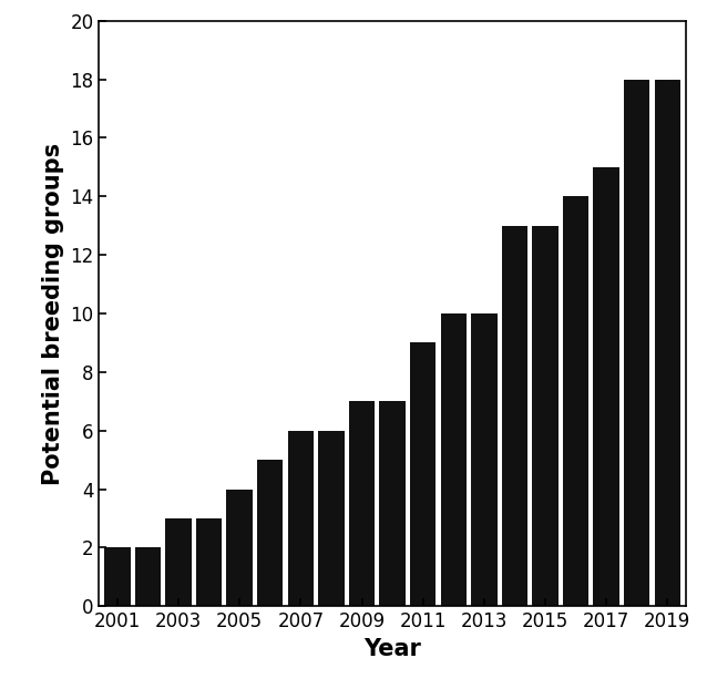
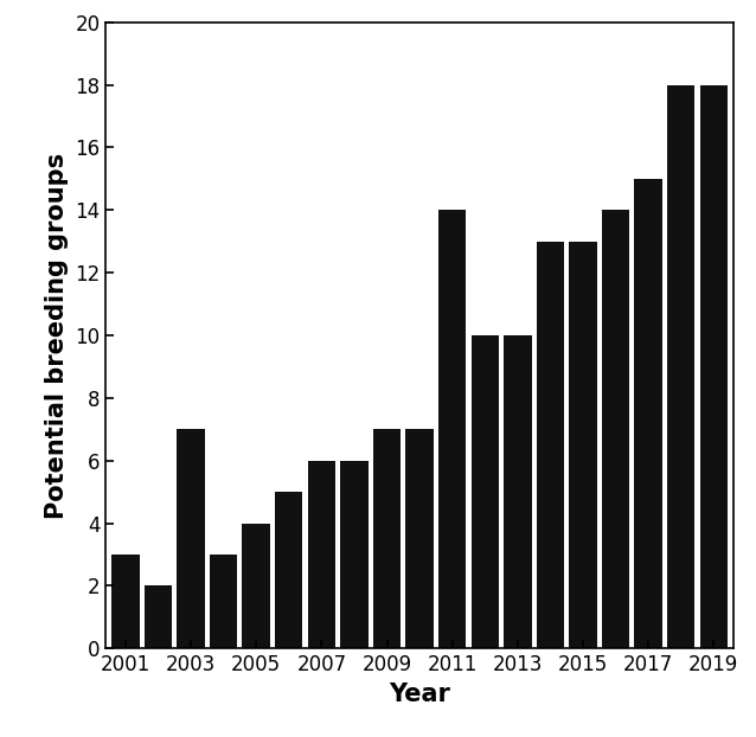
2001: 2 -> 3
2003: 3 -> 7
2011: 9 -> 14
